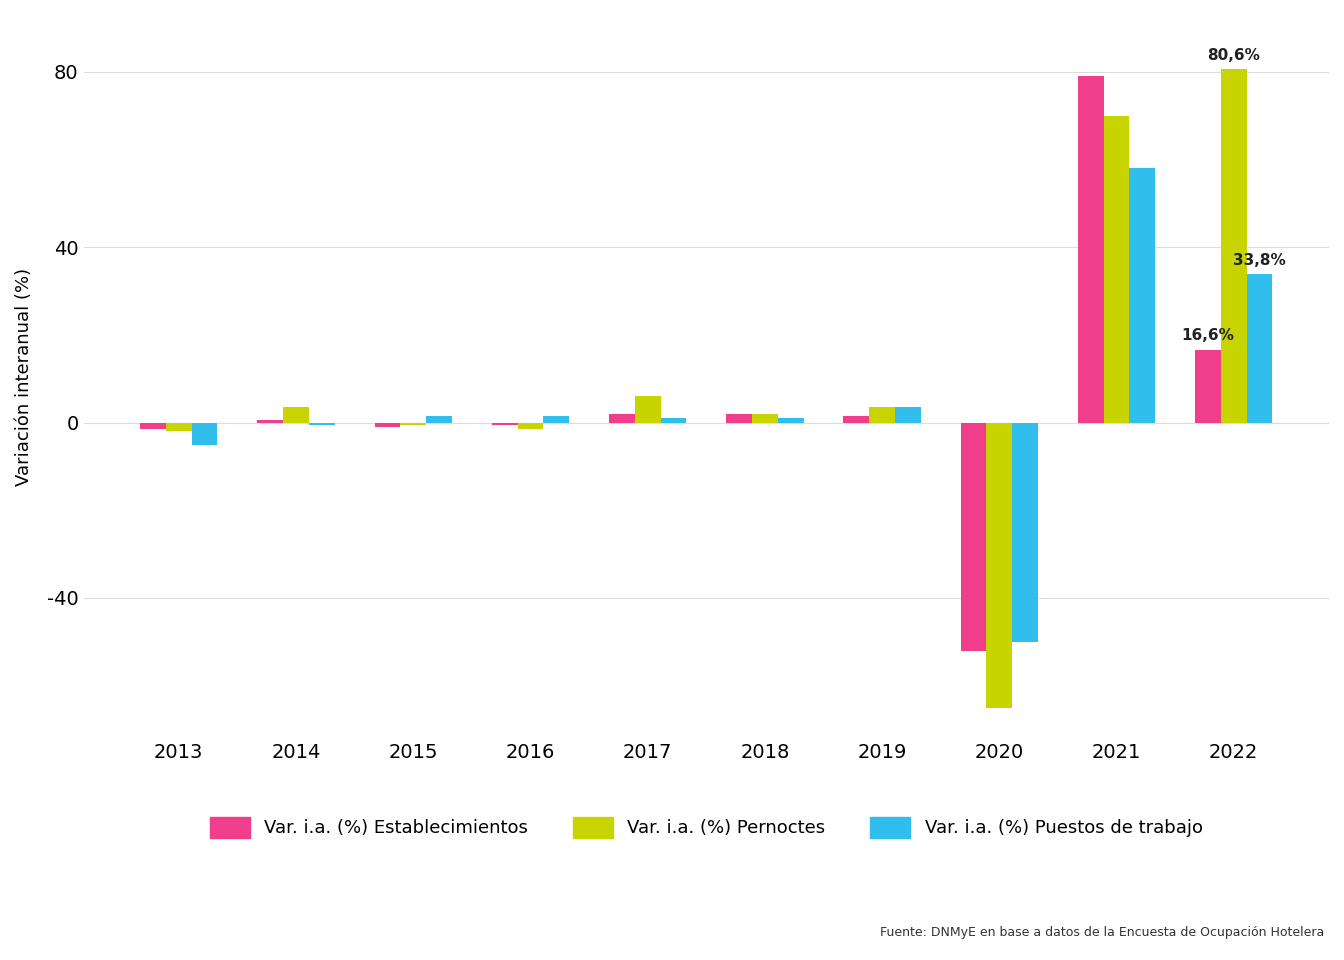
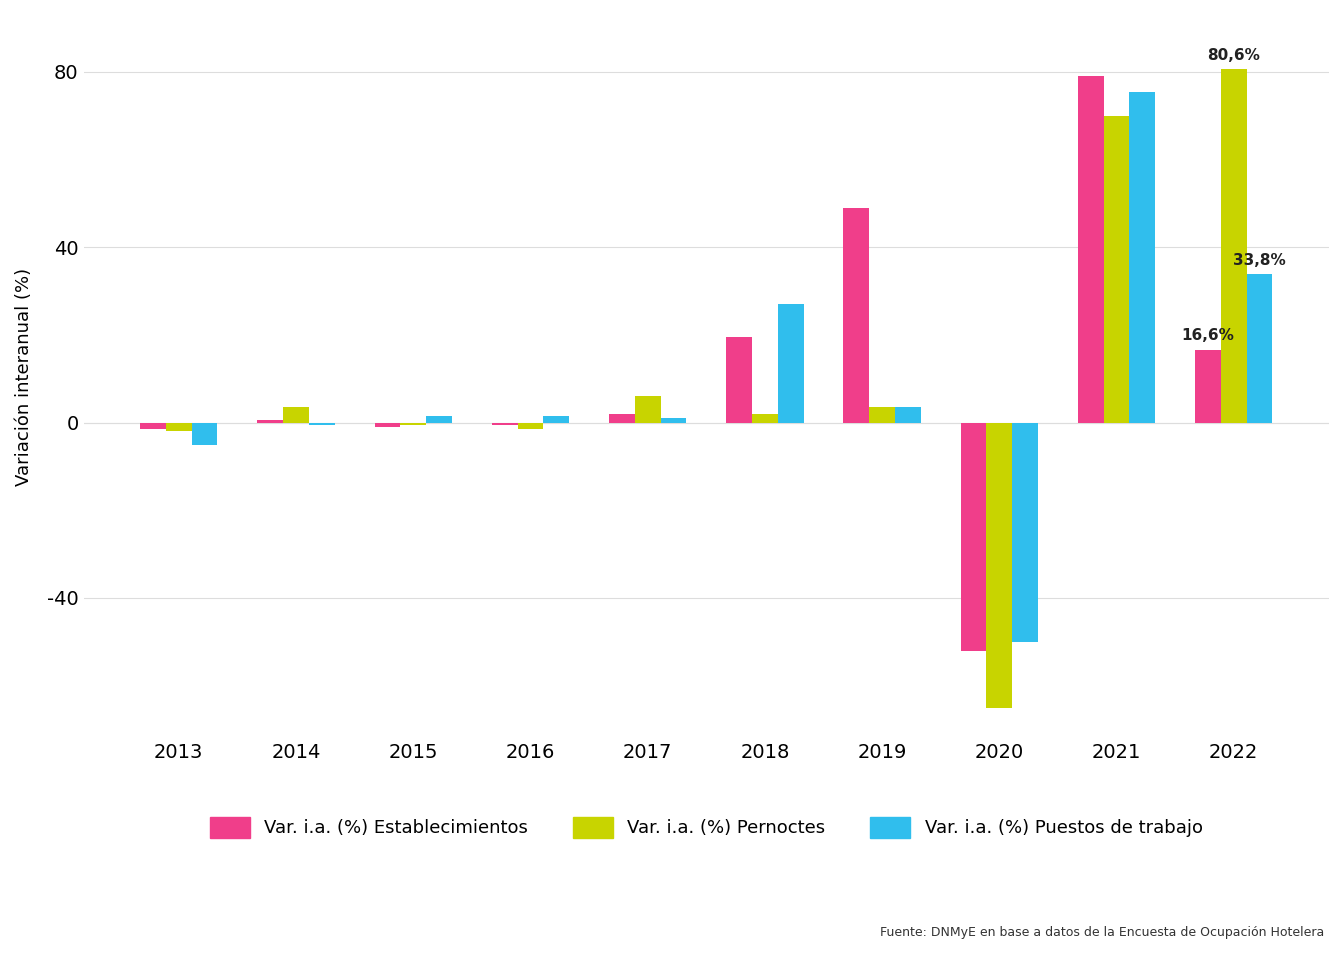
Var. i.a. (%) Establecimientos/2018: 2.0 -> 19.5
Var. i.a. (%) Puestos de trabajo/2018: 1.0 -> 27.0
Var. i.a. (%) Establecimientos/2019: 1.5 -> 49.0
Var. i.a. (%) Puestos de trabajo/2021: 58.0 -> 75.5
